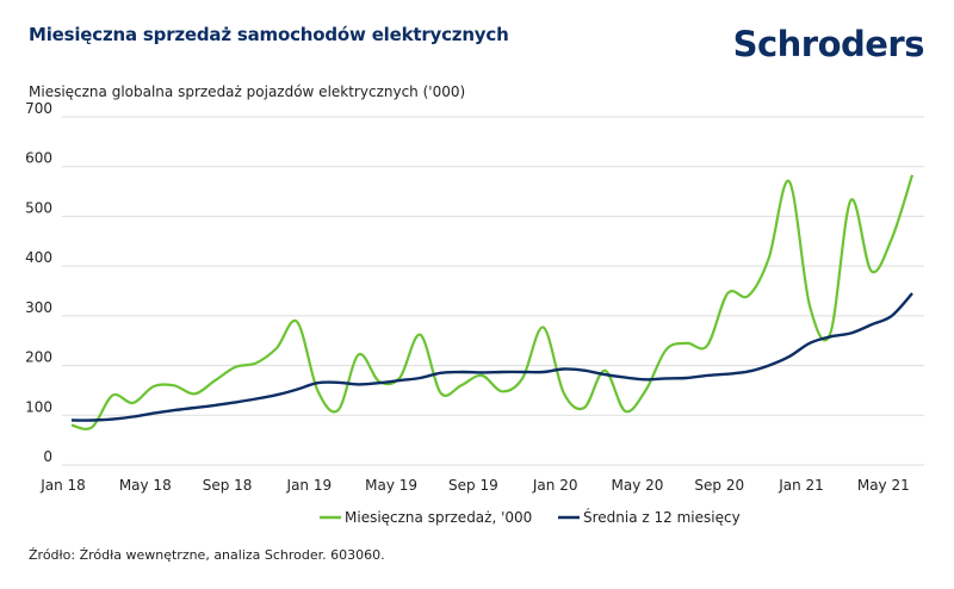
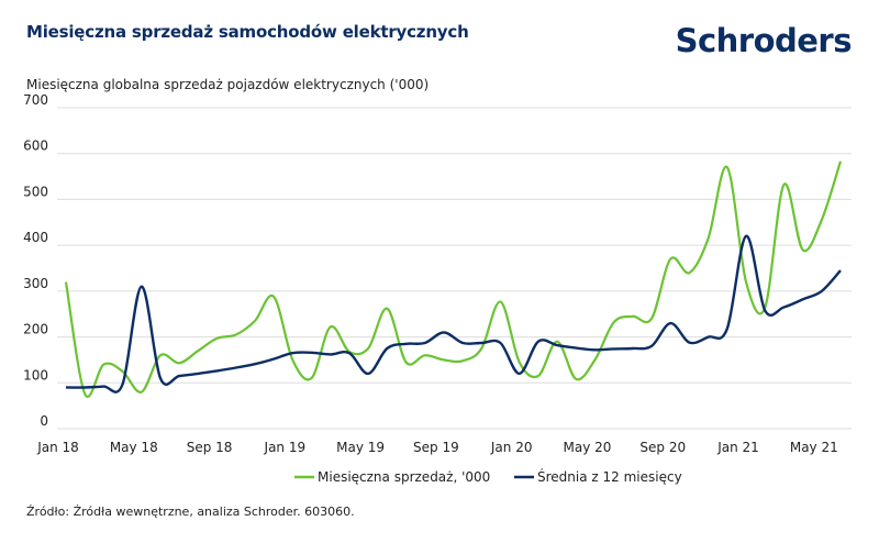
Miesięczna sprzedaż, '000/Jan 18: 80 -> 320
Miesięczna sprzedaż, '000/May 18: 160 -> 80
Średnia z 12 miesięcy/May 18: 100 -> 310
Średnia z 12 miesięcy/May 19: 170 -> 120
Miesięczna sprzedaż, '000/Sep 19: 180 -> 150
Średnia z 12 miesięcy/Sep 19: 190 -> 210
Średnia z 12 miesięcy/Jan 20: 190 -> 120
Miesięczna sprzedaż, '000/Sep 20: 340 -> 370
Średnia z 12 miesięcy/Sep 20: 180 -> 230
Średnia z 12 miesięcy/Jan 21: 240 -> 420
